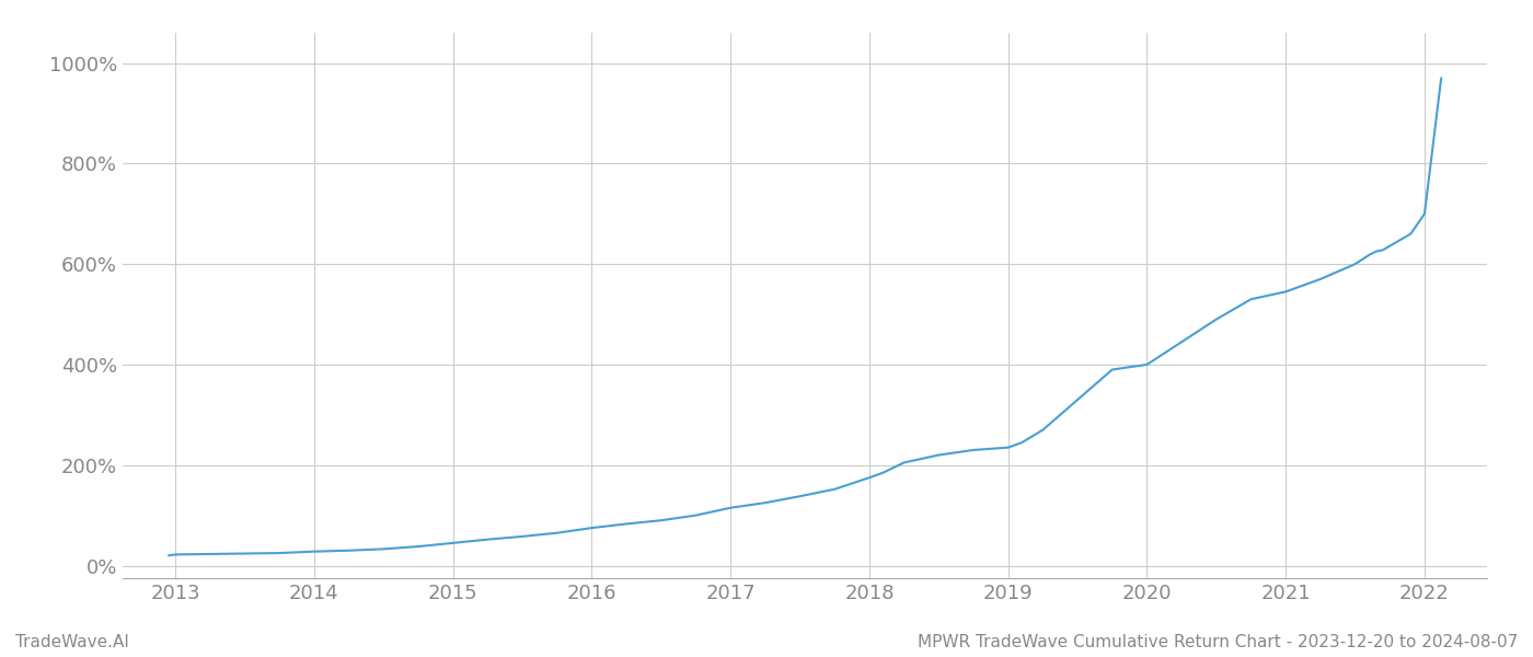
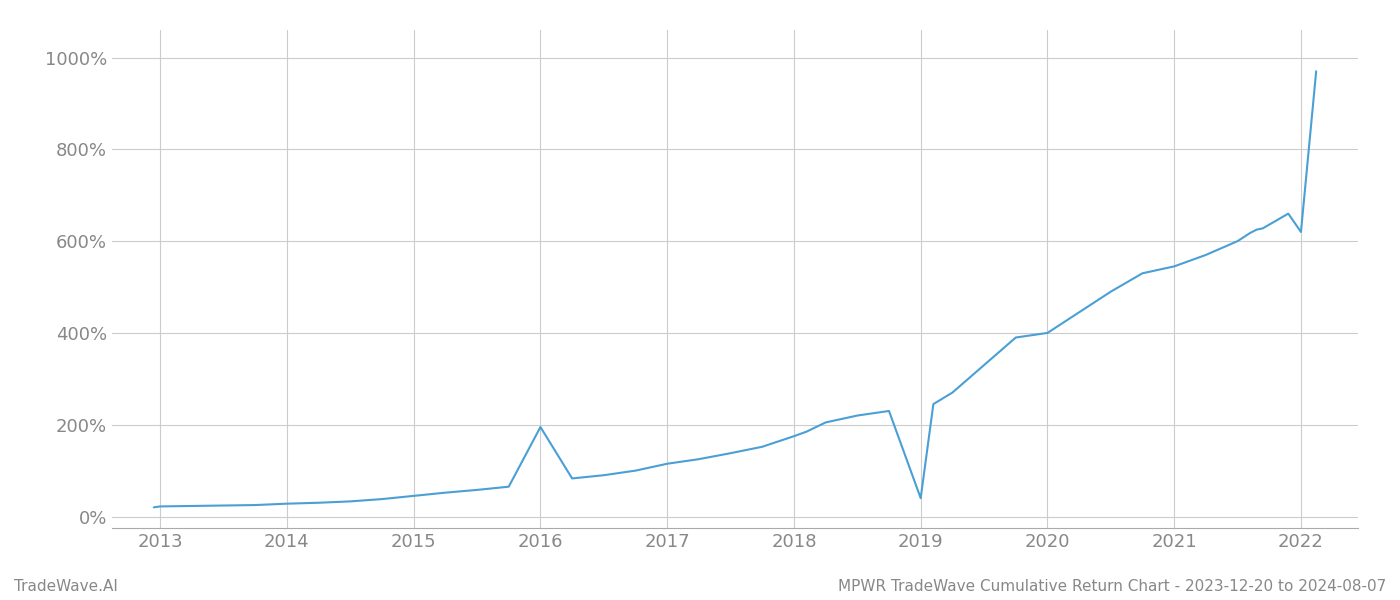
2016: 75% -> 195%
2019: 235% -> 40%
2022: 700% -> 620%
